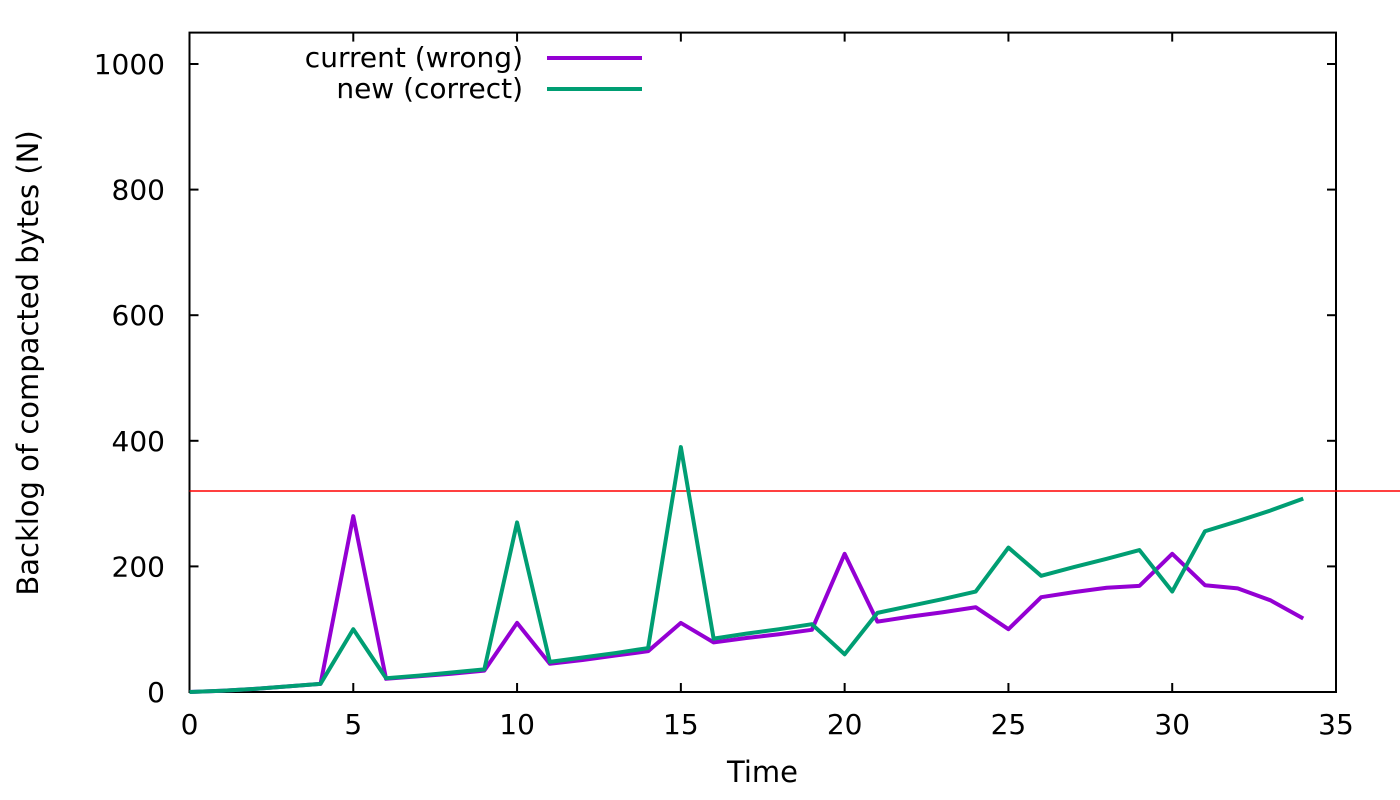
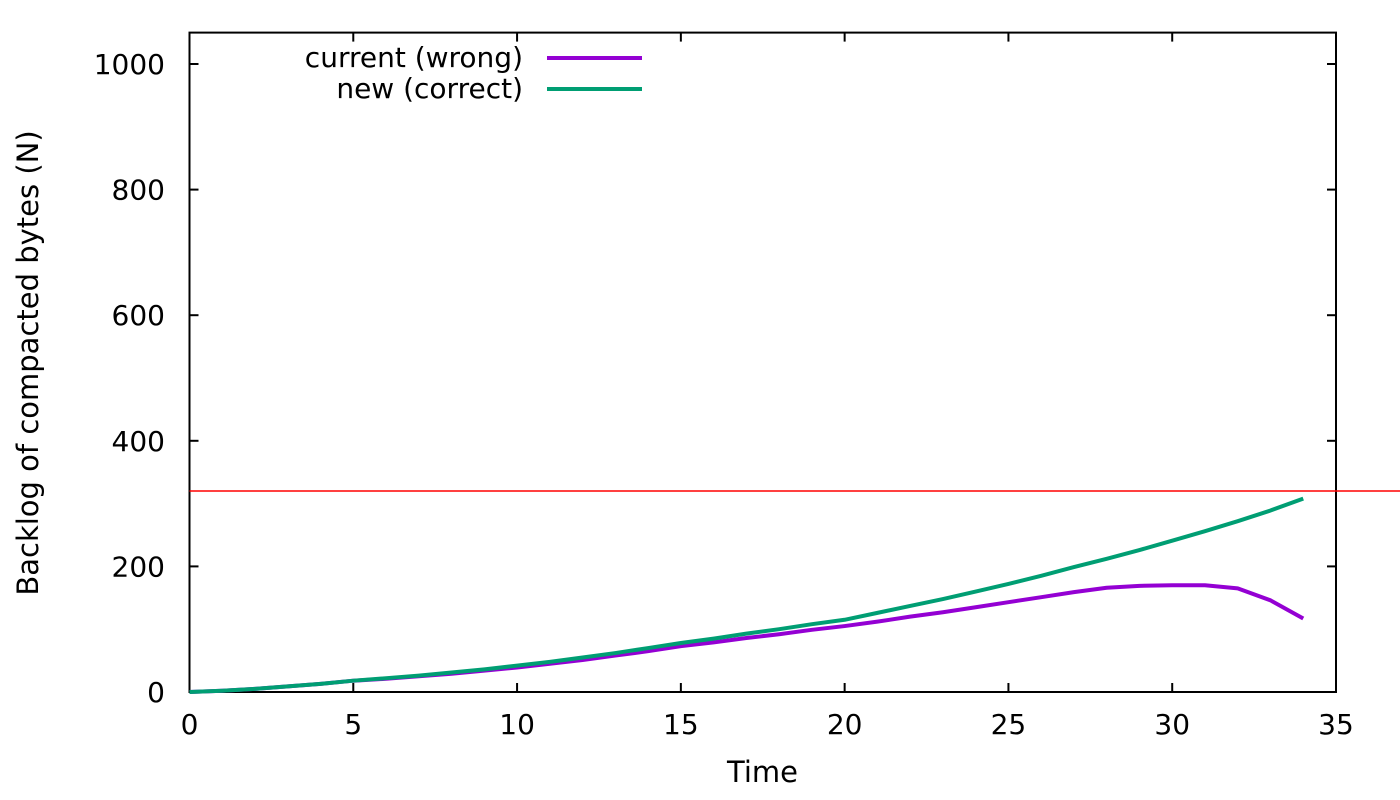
current (wrong)/5: 280 -> 20
new (correct)/5: 100 -> 20
current (wrong)/10: 110 -> 40
new (correct)/10: 270 -> 40
current (wrong)/15: 110 -> 70
new (correct)/15: 390 -> 80
current (wrong)/20: 220 -> 100
new (correct)/20: 60 -> 120
current (wrong)/25: 100 -> 140
new (correct)/25: 230 -> 170
current (wrong)/30: 220 -> 170
new (correct)/30: 160 -> 240
